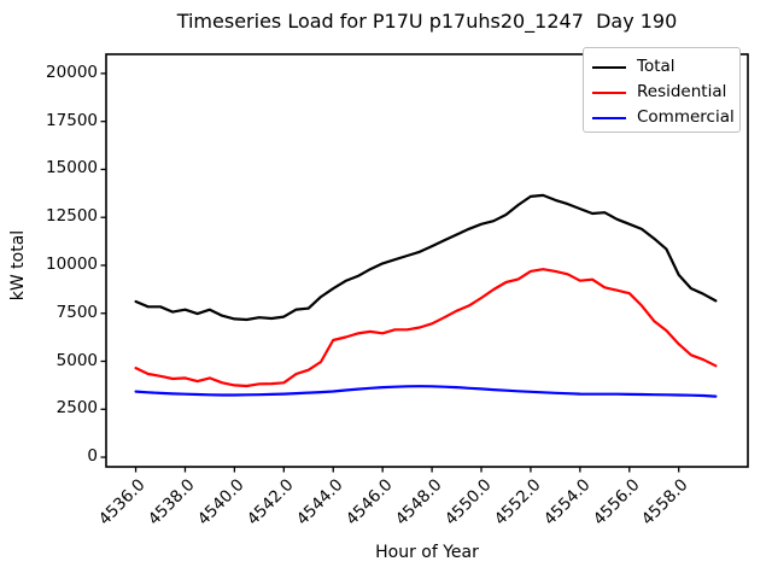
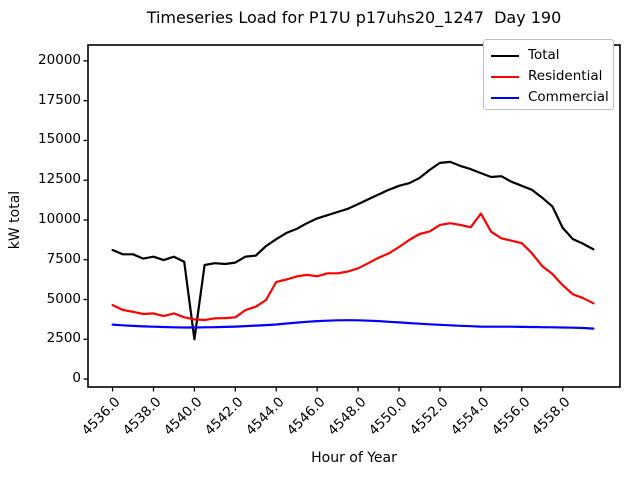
Total/4540.0: 7200 -> 2500
Residential/4554.0: 9200 -> 10400
